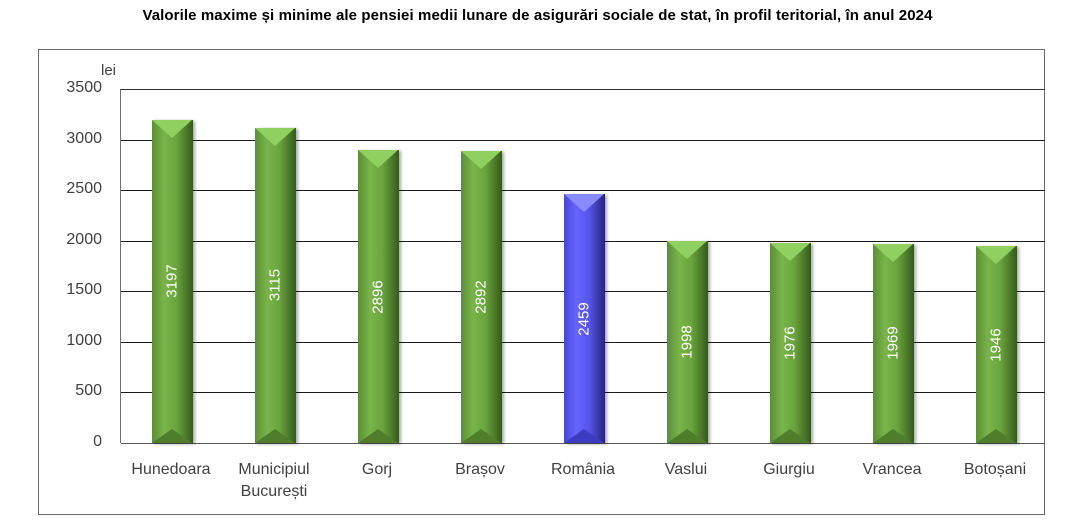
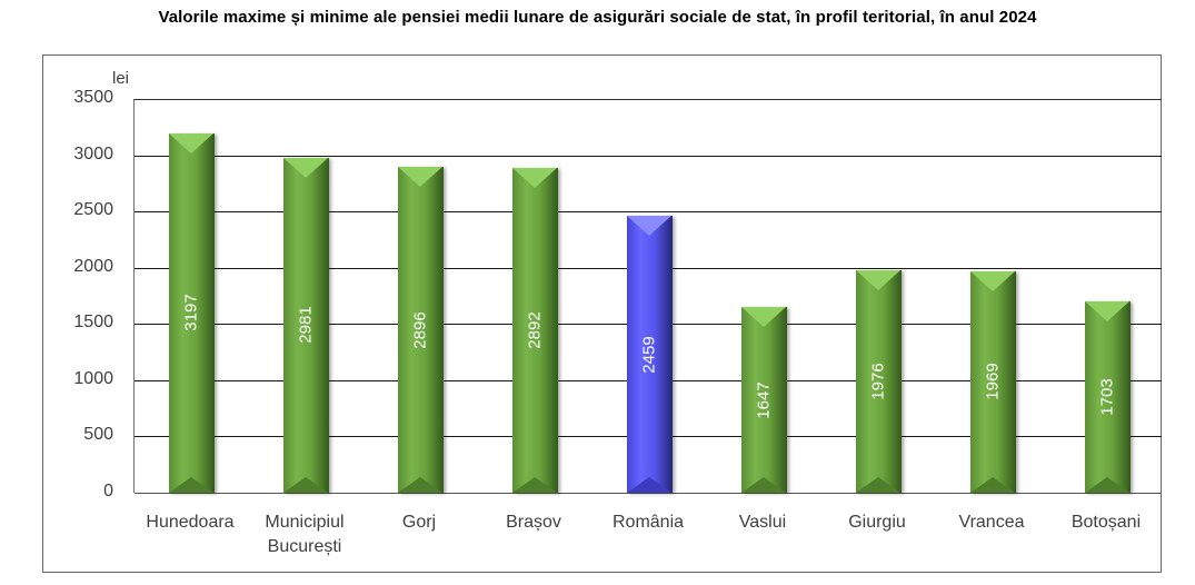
Municipiul București: 3115 -> 2981
Vaslui: 1998 -> 1647
Botoșani: 1946 -> 1703
